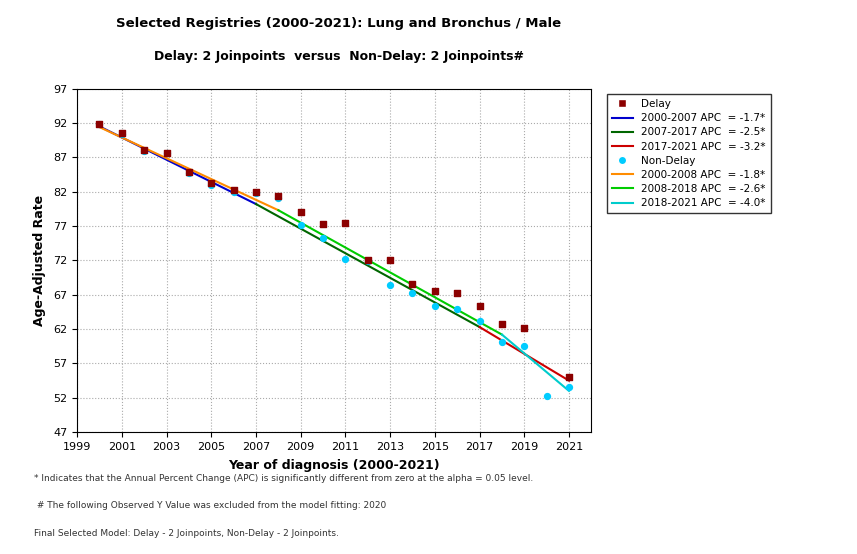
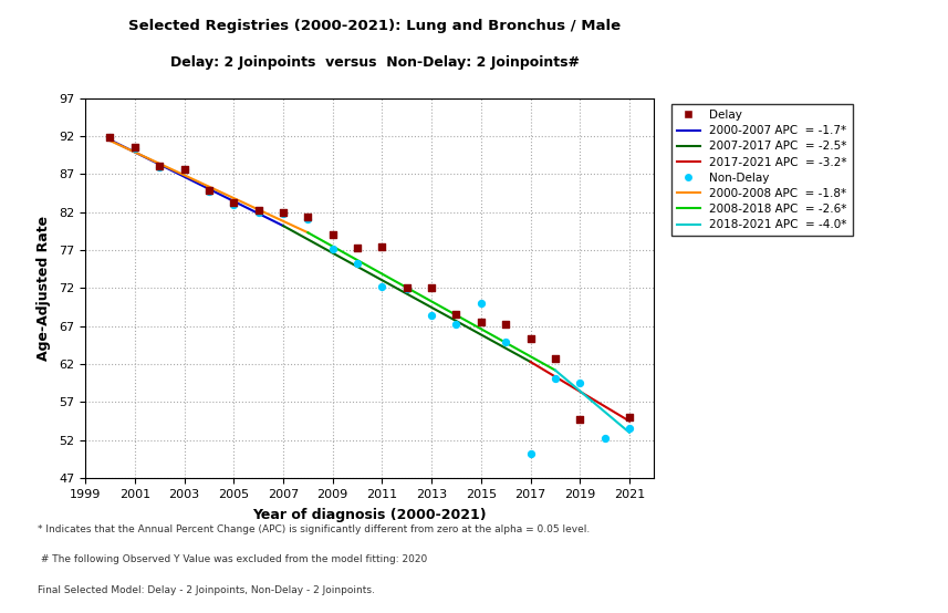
Non-Delay/2015: 65.3 -> 70.0
Non-Delay/2017: 63.2 -> 50.2
Delay/2019: 62.1 -> 54.8
